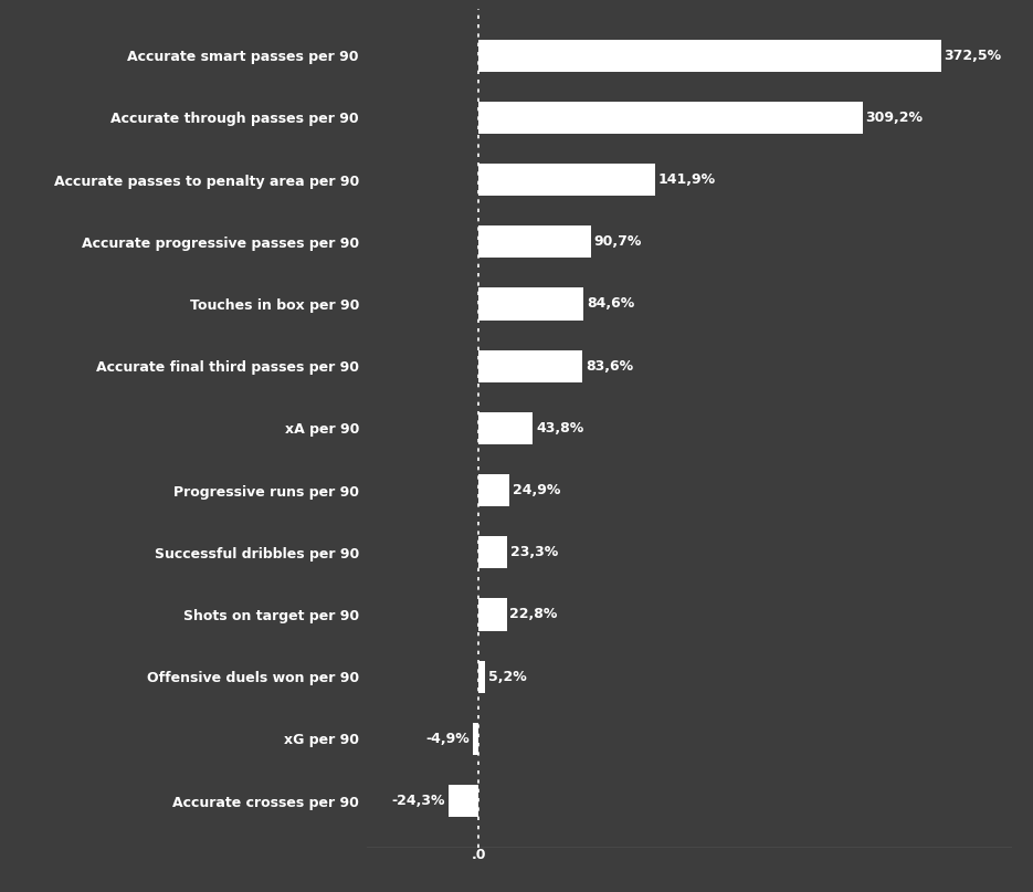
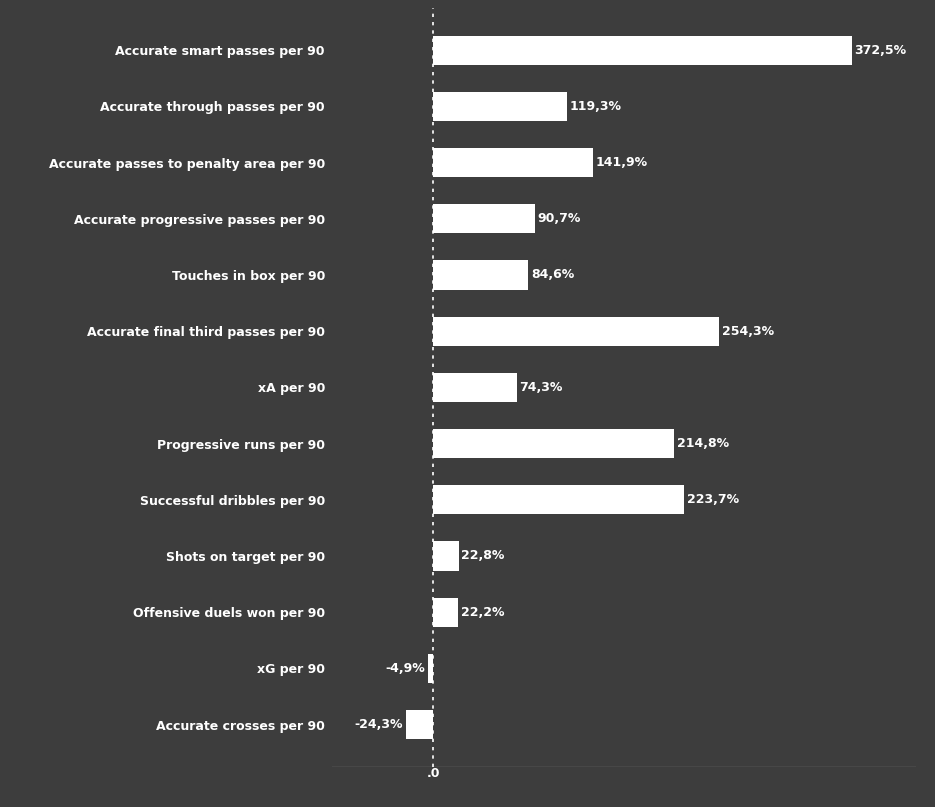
Accurate through passes per 90: 309,2% -> 119,3%
Accurate final third passes per 90: 83,6% -> 254,3%
xA per 90: 43,8% -> 74,3%
Progressive runs per 90: 24,9% -> 214,8%
Successful dribbles per 90: 23,3% -> 223,7%
Offensive duels won per 90: 5,2% -> 22,2%
